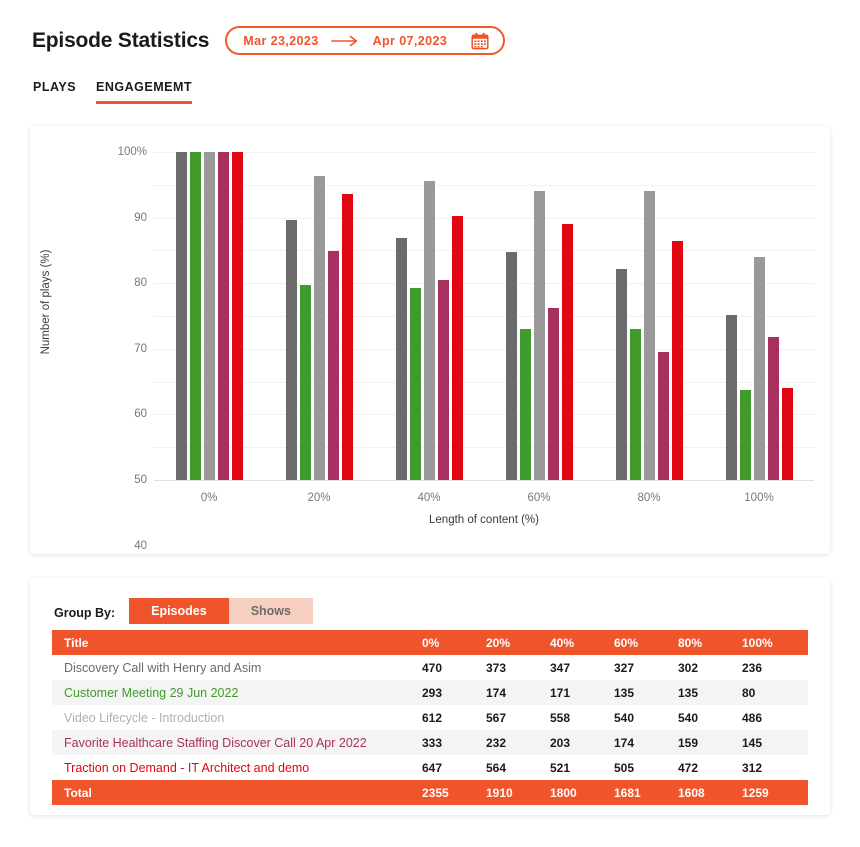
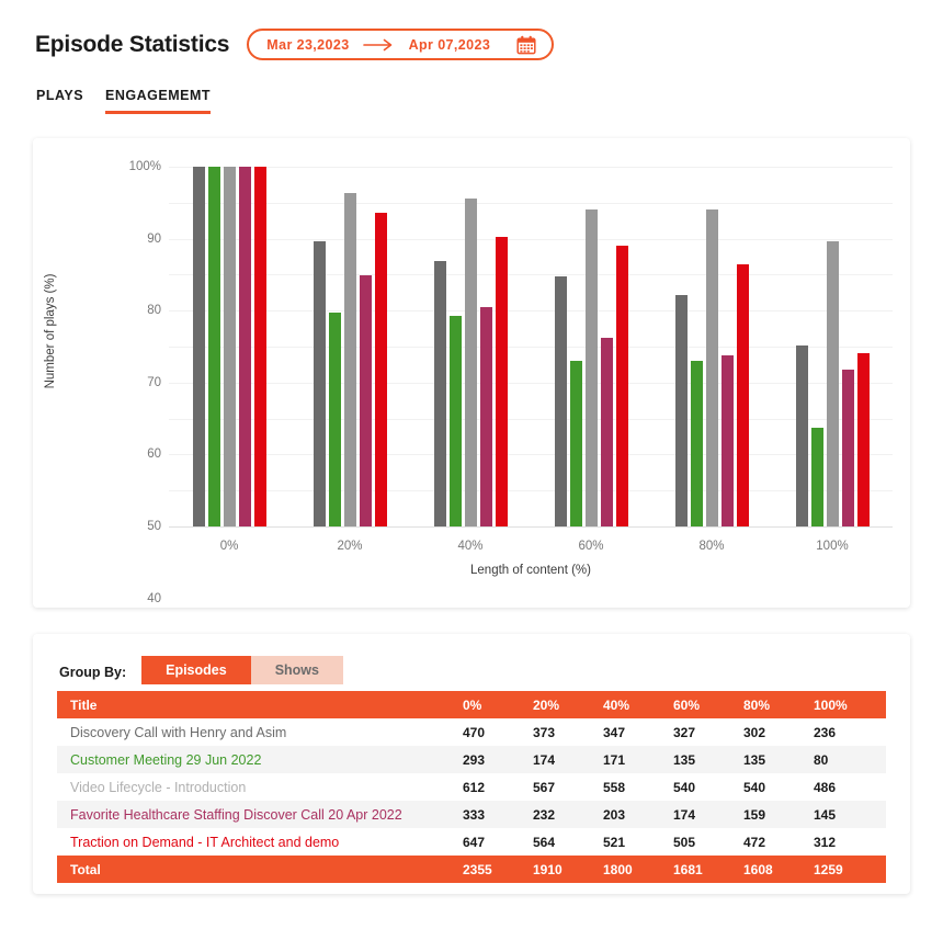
Favorite Healthcare Staffing Discover Call 20 Apr 2022/80%: 39% -> 48%
Video Lifecycle - Introduction/100%: 68% -> 79%
Traction on Demand - IT Architect and demo/100%: 28% -> 48%
